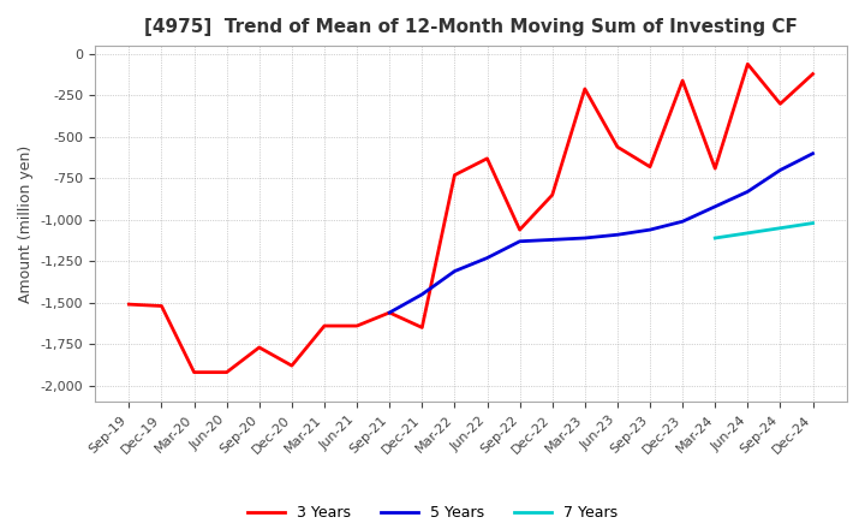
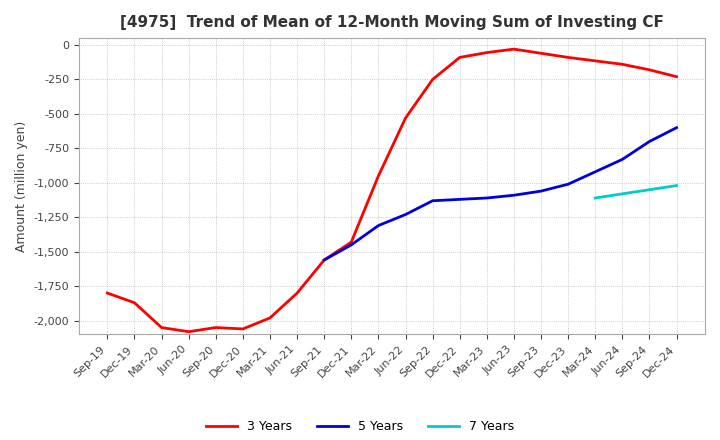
3 Years/Sep-19: -1,510 -> -1,800
3 Years/Dec-19: -1,520 -> -1,870
3 Years/Mar-20: -1,920 -> -2,050
3 Years/Jun-20: -1,920 -> -2,080
3 Years/Sep-20: -1,770 -> -2,050
3 Years/Dec-20: -1,880 -> -2,060
3 Years/Mar-21: -1,640 -> -1,980
3 Years/Jun-21: -1,640 -> -1,800
3 Years/Dec-21: -1,650 -> -1,430
3 Years/Mar-22: -730 -> -950
3 Years/Jun-22: -630 -> -530
3 Years/Sep-22: -1,060 -> -250
3 Years/Dec-22: -850 -> -90
3 Years/Mar-23: -210 -> -60
3 Years/Jun-23: -560 -> -30
3 Years/Sep-23: -680 -> -60
3 Years/Dec-23: -160 -> -90
3 Years/Mar-24: -690 -> -120
3 Years/Jun-24: -60 -> -140
3 Years/Sep-24: -300 -> -180
3 Years/Dec-24: -120 -> -230
